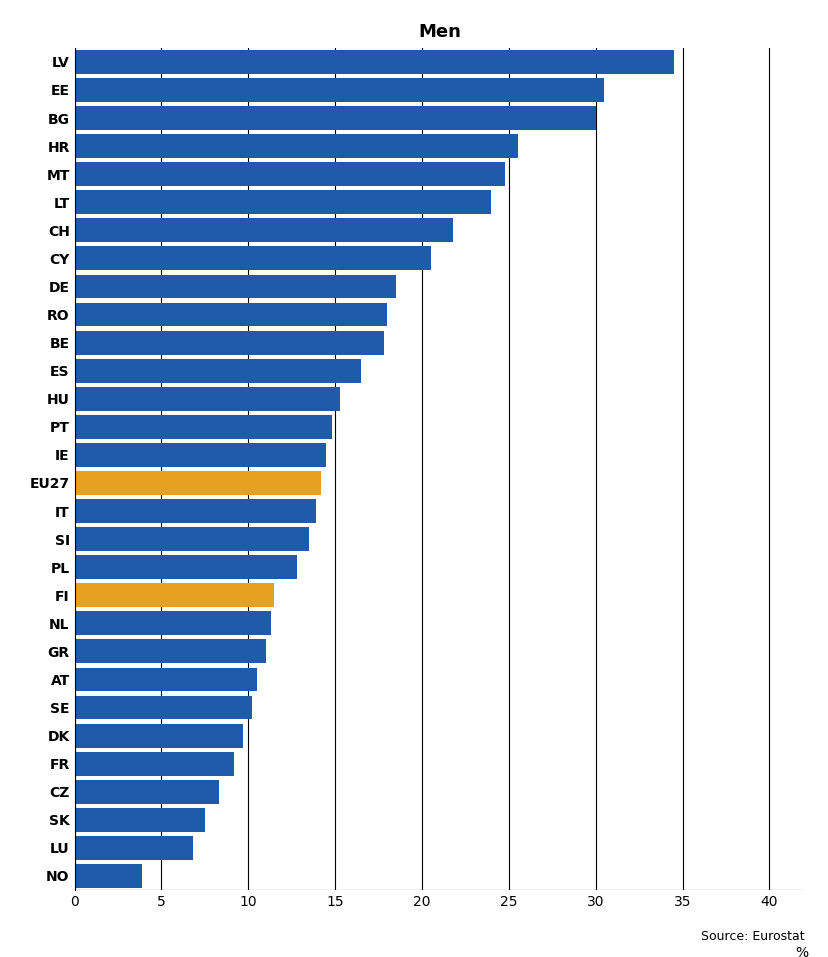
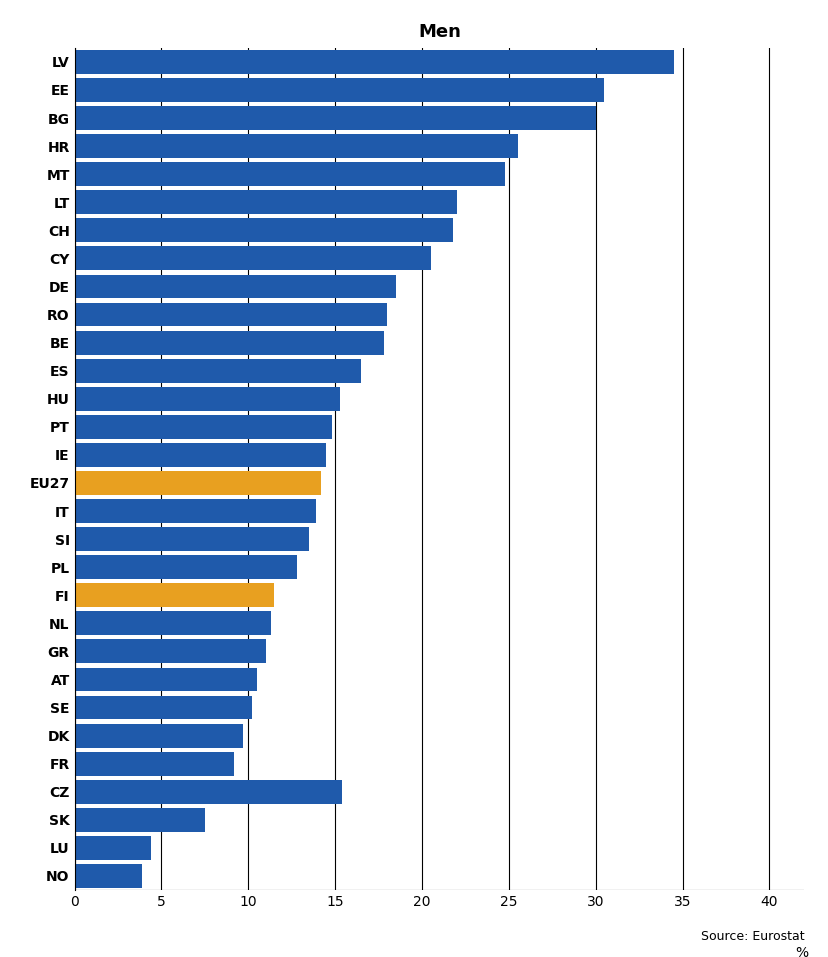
LT: 24.0 -> 22.0
CZ: 8.3 -> 15.4
LU: 6.8 -> 4.4
